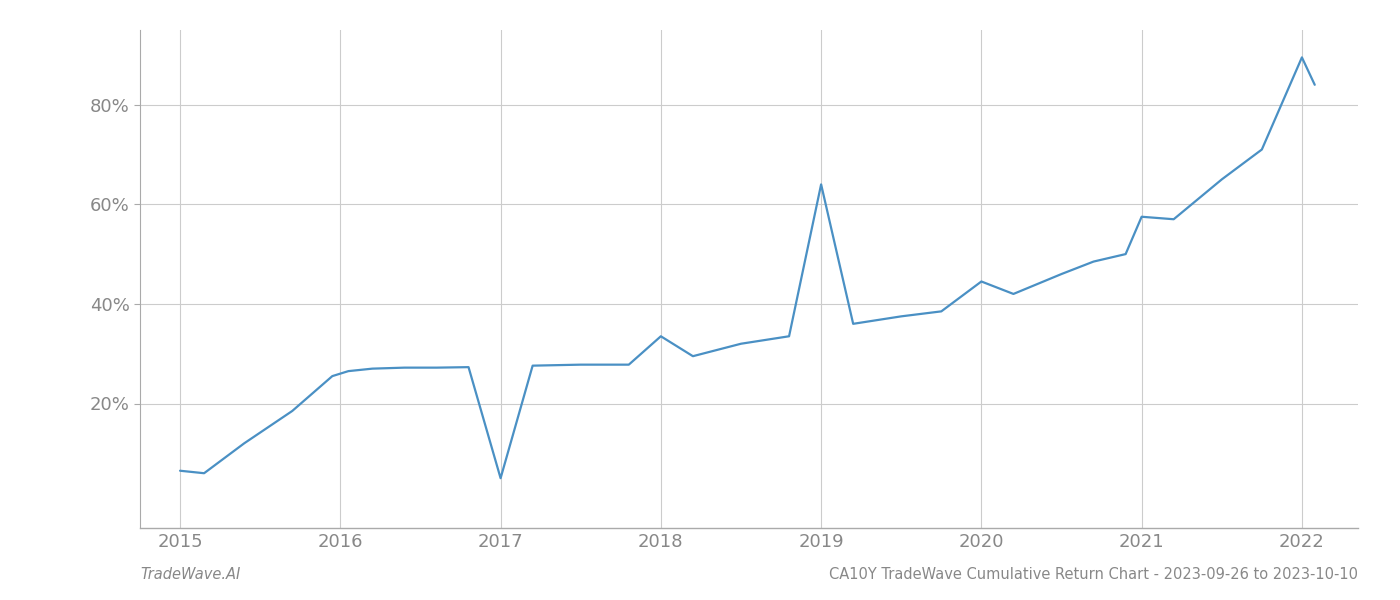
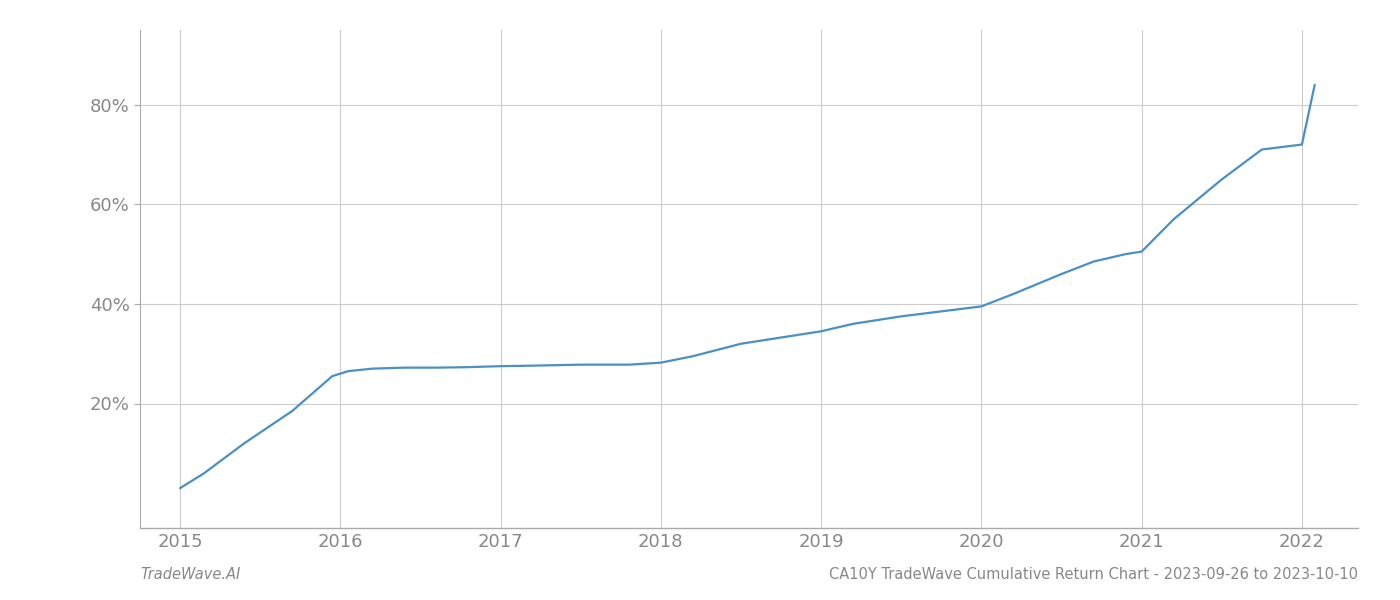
2015: 6.5% -> 3.0%
2017: 5.0% -> 27.5%
2018: 33.5% -> 28.2%
2019: 64.0% -> 34.5%
2020: 44.5% -> 39.5%
2021: 57.5% -> 50.5%
2022: 89.5% -> 72.0%
